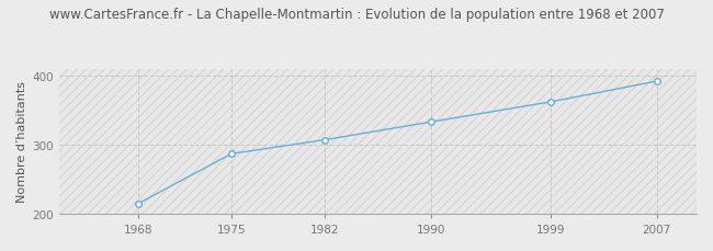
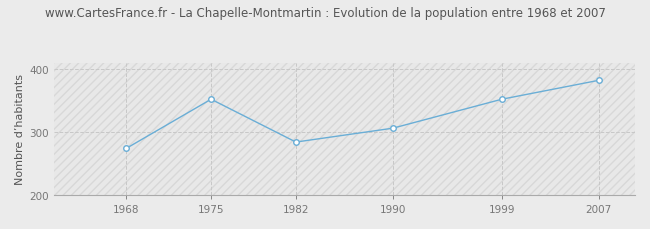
1968: 215 -> 274
1975: 287 -> 352
1982: 307 -> 284
1990: 333 -> 306
1999: 362 -> 352
2007: 392 -> 382
